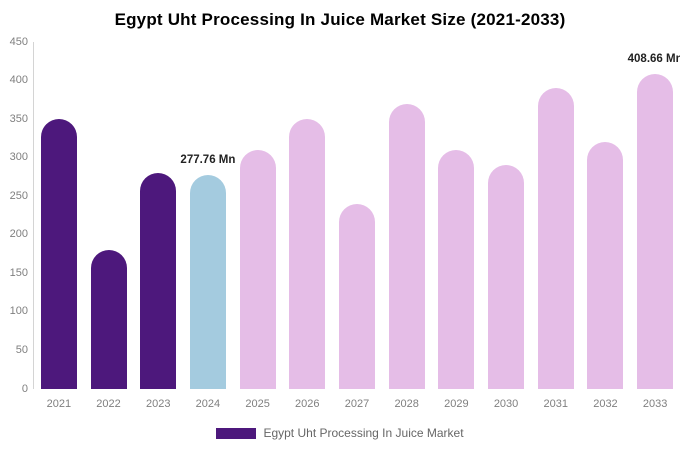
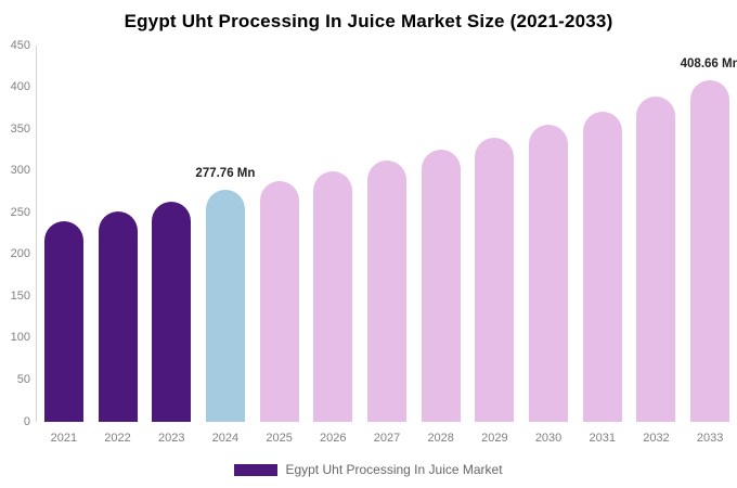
2021: 350 -> 240
2022: 180 -> 250
2023: 280 -> 260
2025: 310 -> 290
2026: 350 -> 300
2027: 240 -> 310
2028: 370 -> 330
2029: 310 -> 340
2030: 290 -> 360
2031: 390 -> 370
2032: 320 -> 390
